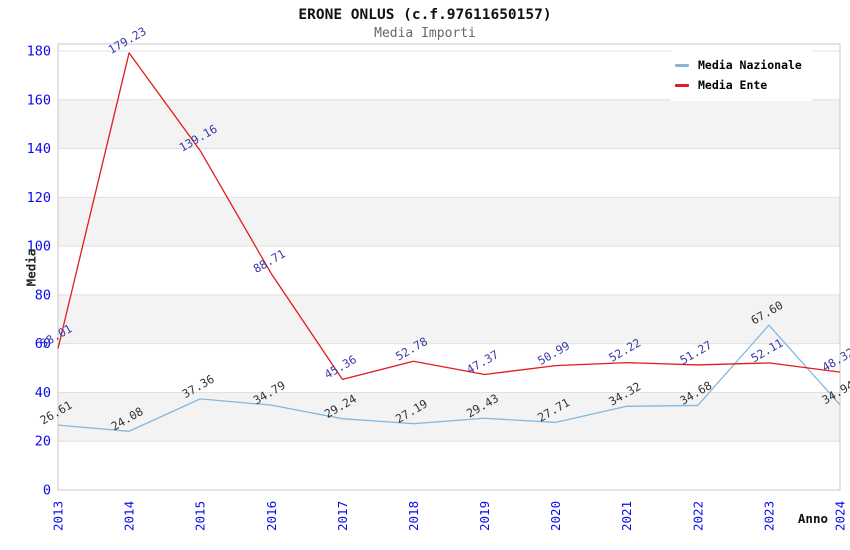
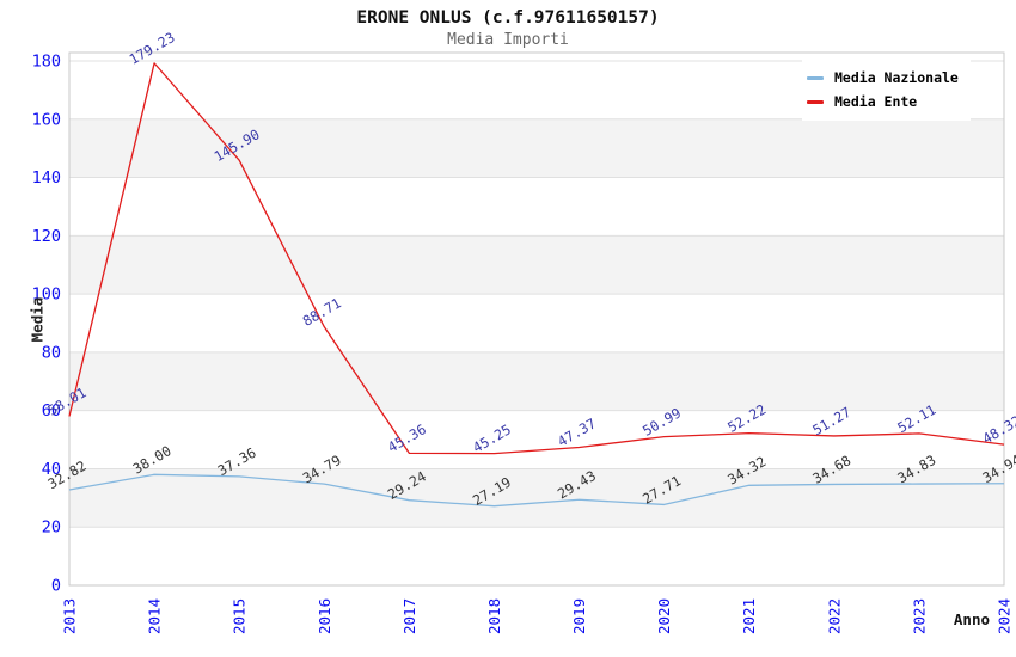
Media Nazionale/2013: 26.61 -> 32.82
Media Nazionale/2014: 24.08 -> 38.00
Media Ente/2015: 139.16 -> 145.90
Media Ente/2018: 52.78 -> 45.25
Media Nazionale/2023: 67.60 -> 34.83
